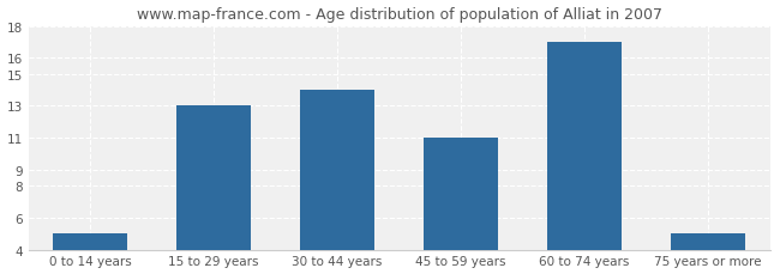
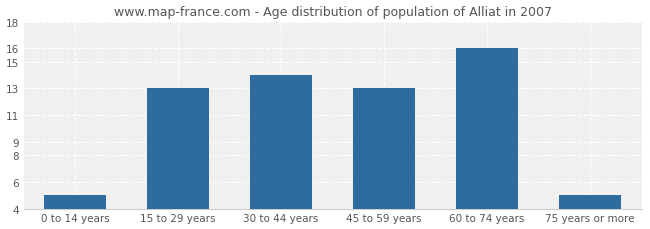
45 to 59 years: 11 -> 13
60 to 74 years: 17 -> 16
